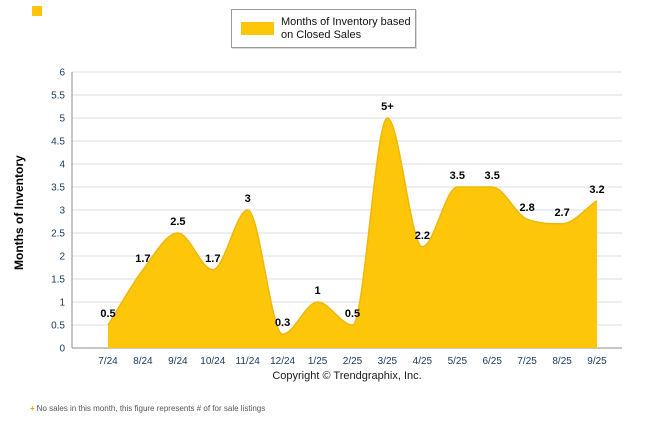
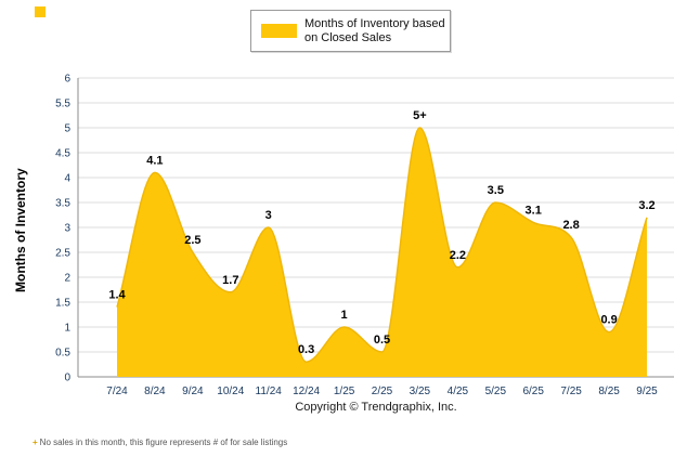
7/24: 0.5 -> 1.4
8/24: 1.7 -> 4.1
6/25: 3.5 -> 3.1
8/25: 2.7 -> 0.9
